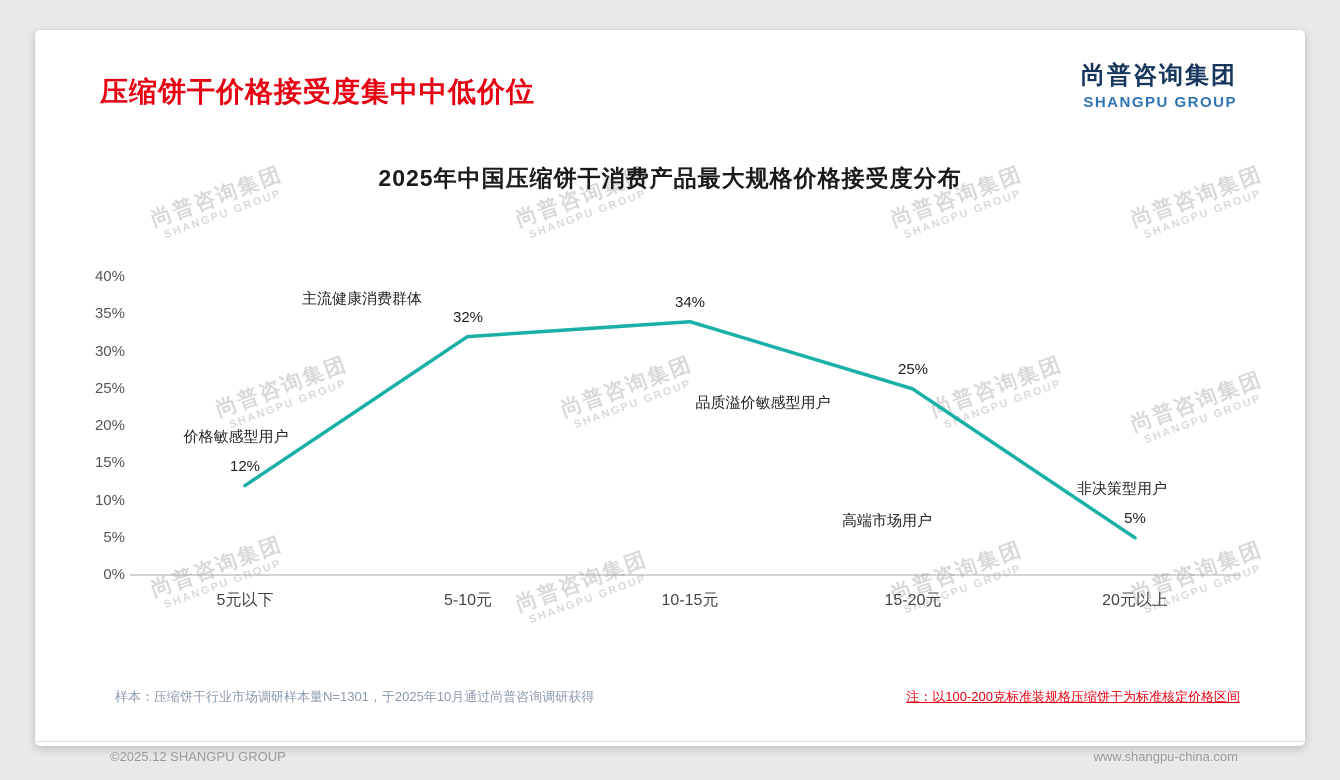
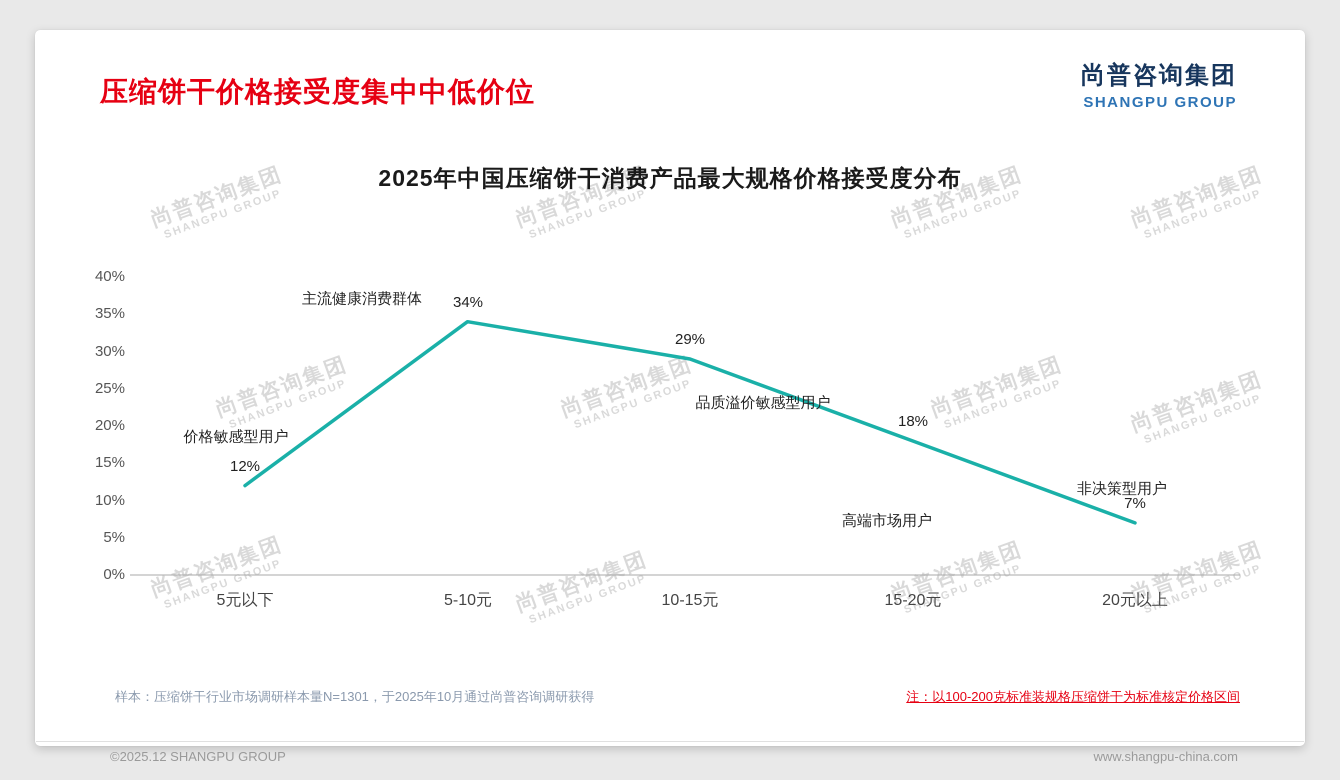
5-10元: 32% -> 34%
10-15元: 34% -> 29%
15-20元: 25% -> 18%
20元以上: 5% -> 7%
